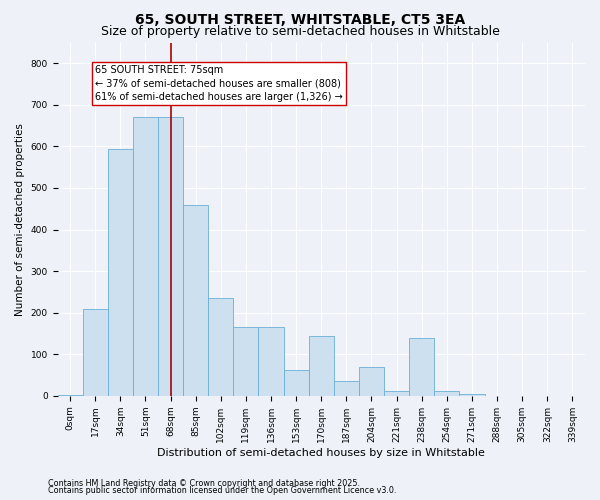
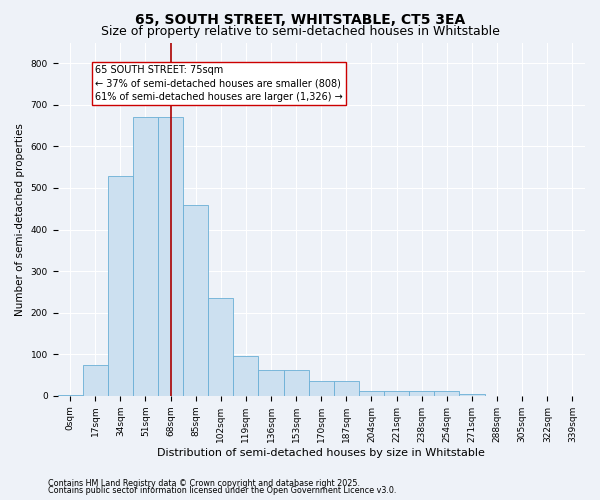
17sqm: 210 -> 75
34sqm: 595 -> 530
119sqm: 165 -> 97
136sqm: 165 -> 62
170sqm: 145 -> 35
204sqm: 70 -> 12
238sqm: 140 -> 12
